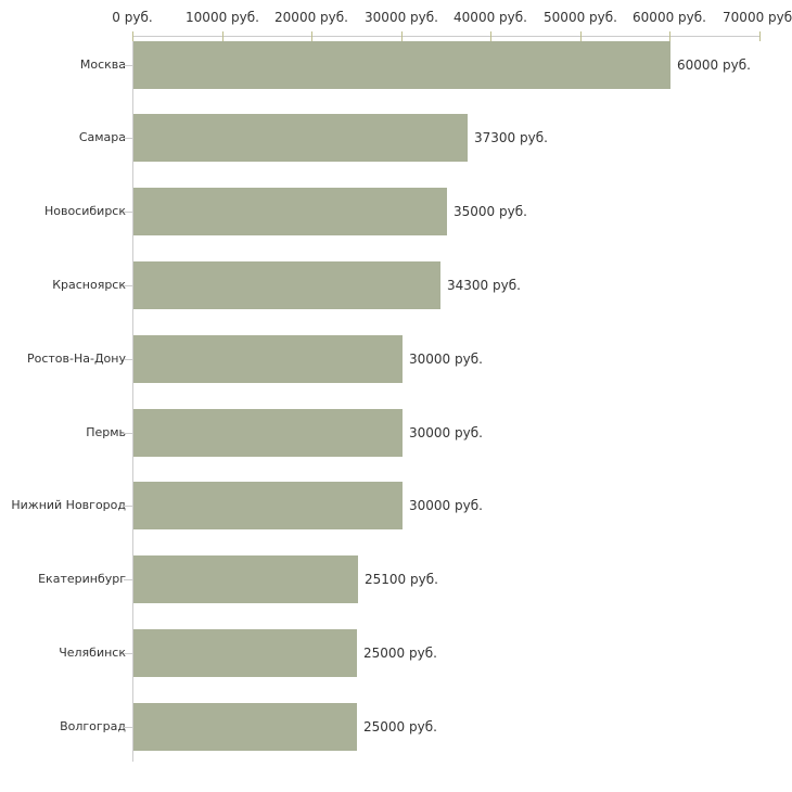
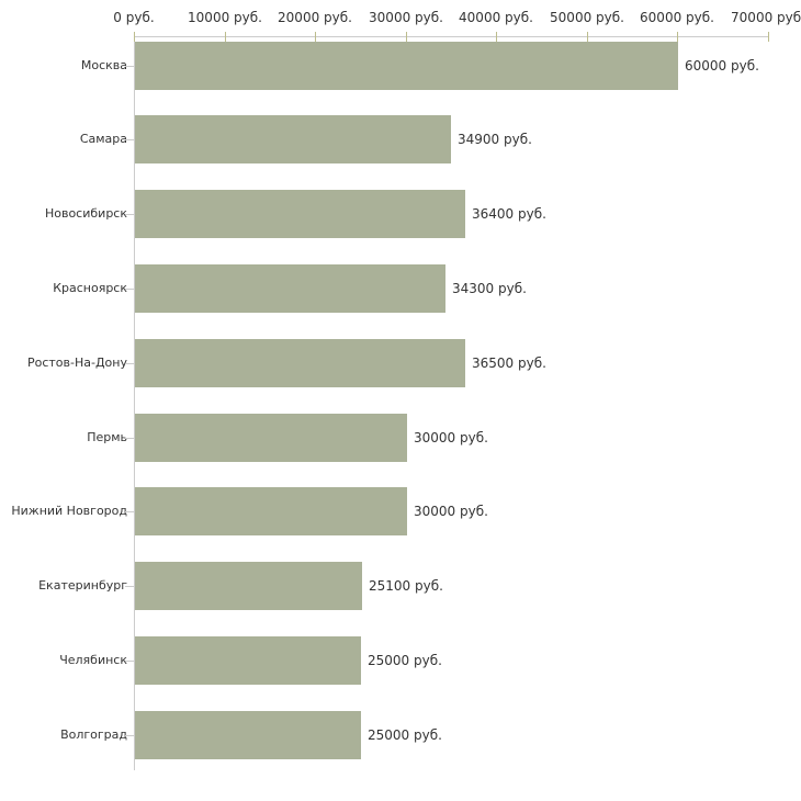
Самара: 37300 -> 34900
Новосибирск: 35000 -> 36400
Ростов-На-Дону: 30000 -> 36500
